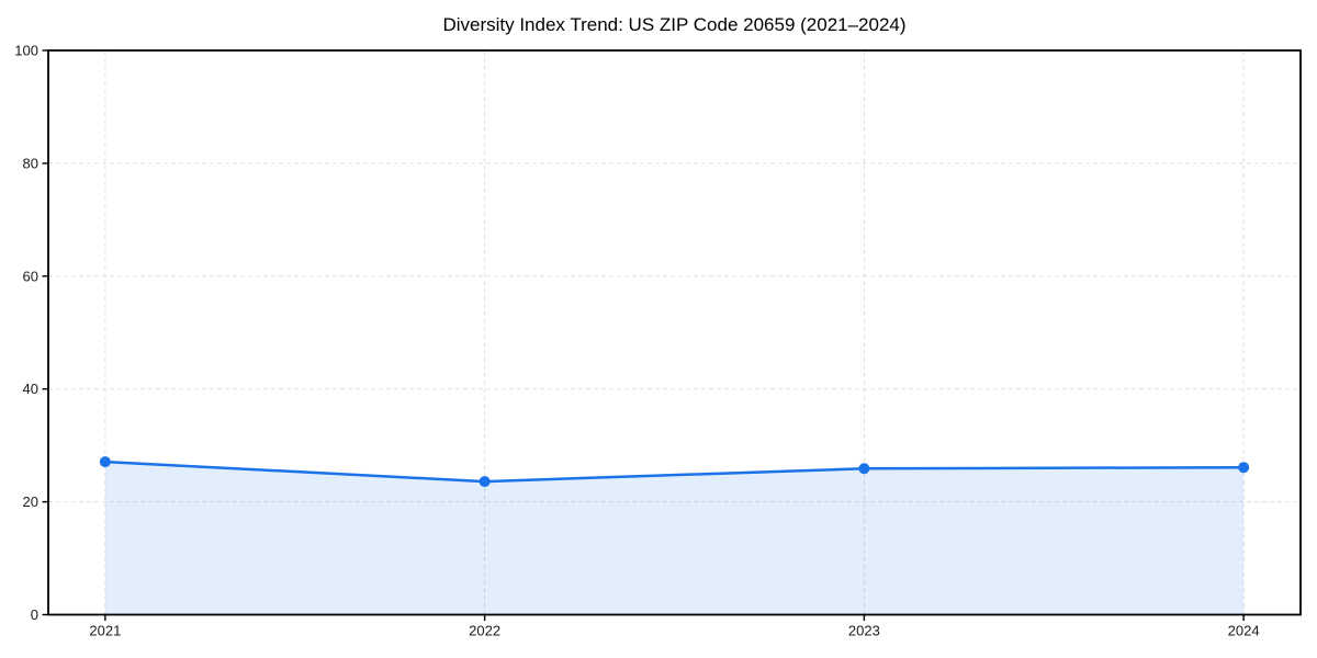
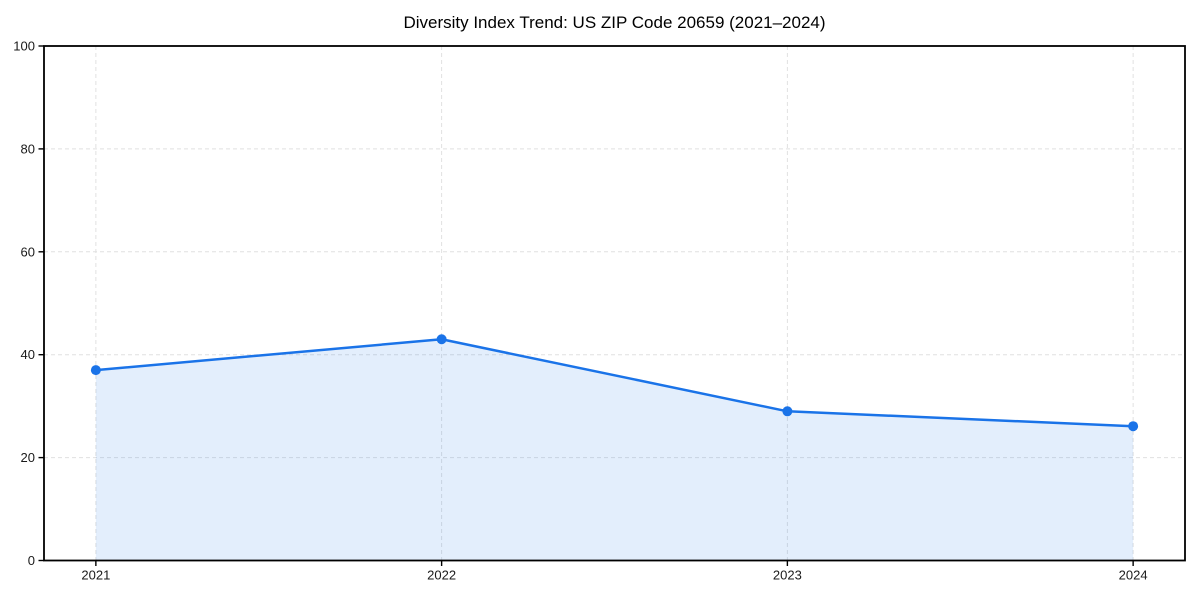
2021: 27 -> 37
2022: 24 -> 43
2023: 26 -> 29
